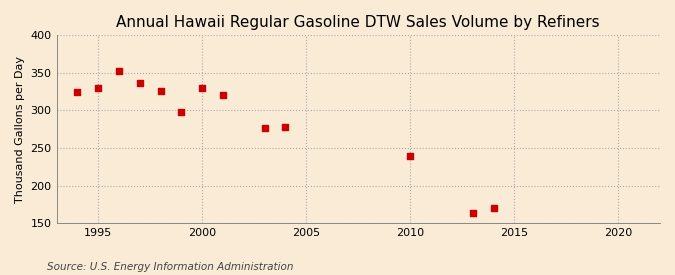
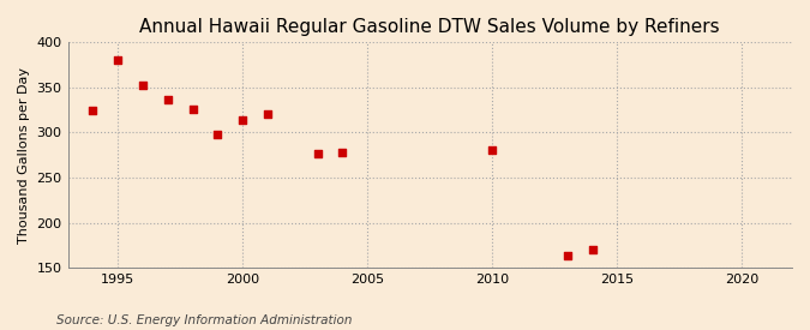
1995: 330 -> 380
2000: 330 -> 314
2010: 240 -> 280
